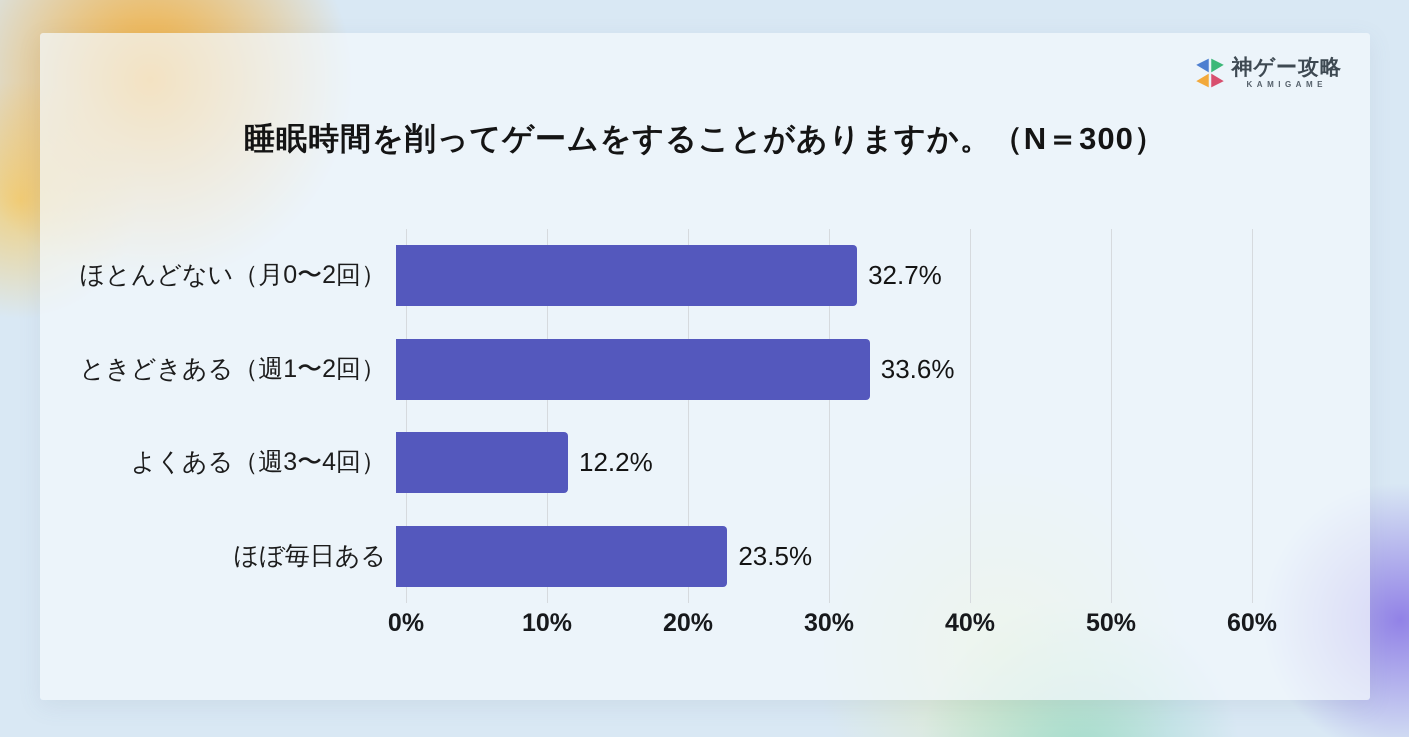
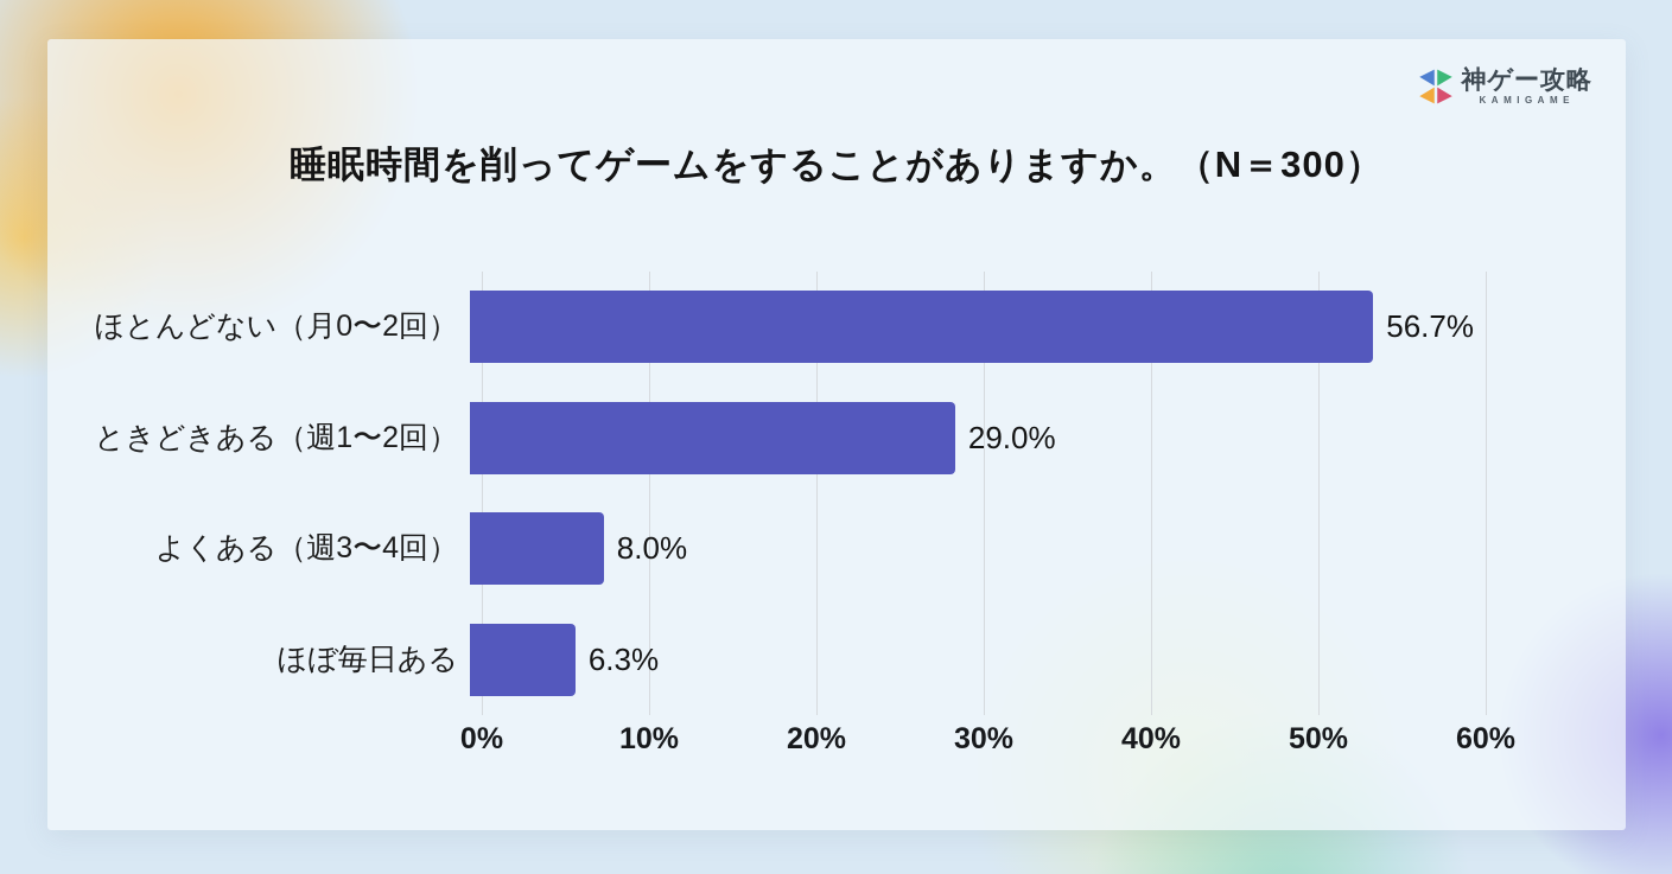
ほとんどない（月0〜2回）: 32.7% -> 56.7%
ときどきある（週1〜2回）: 33.6% -> 29.0%
よくある（週3〜4回）: 12.2% -> 8.0%
ほぼ毎日ある: 23.5% -> 6.3%
